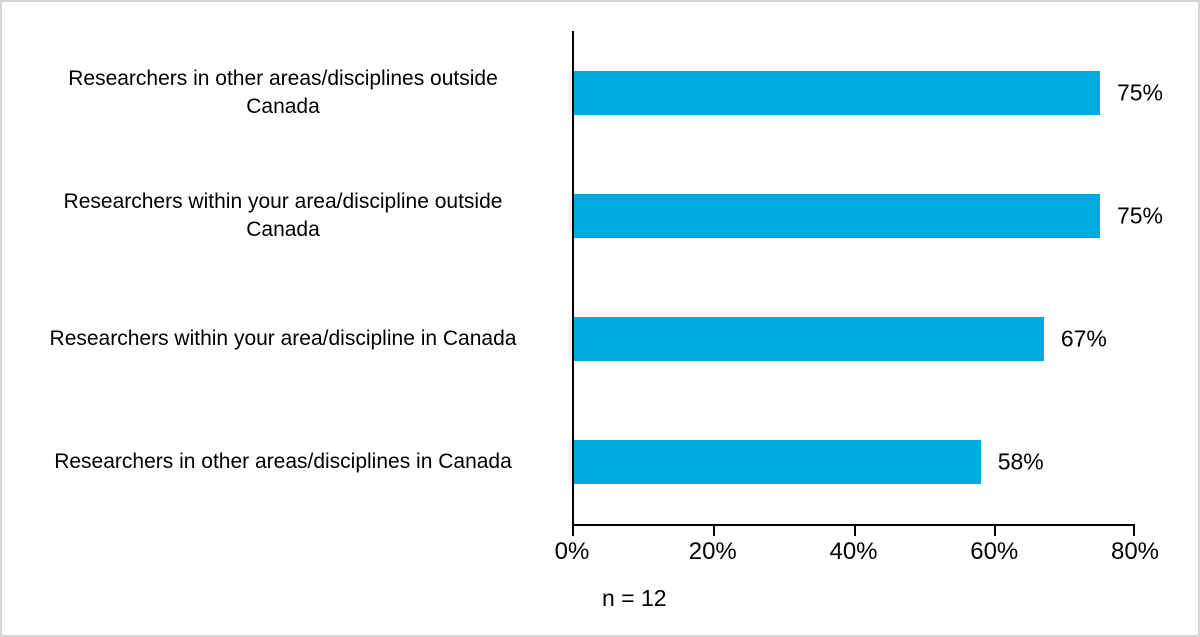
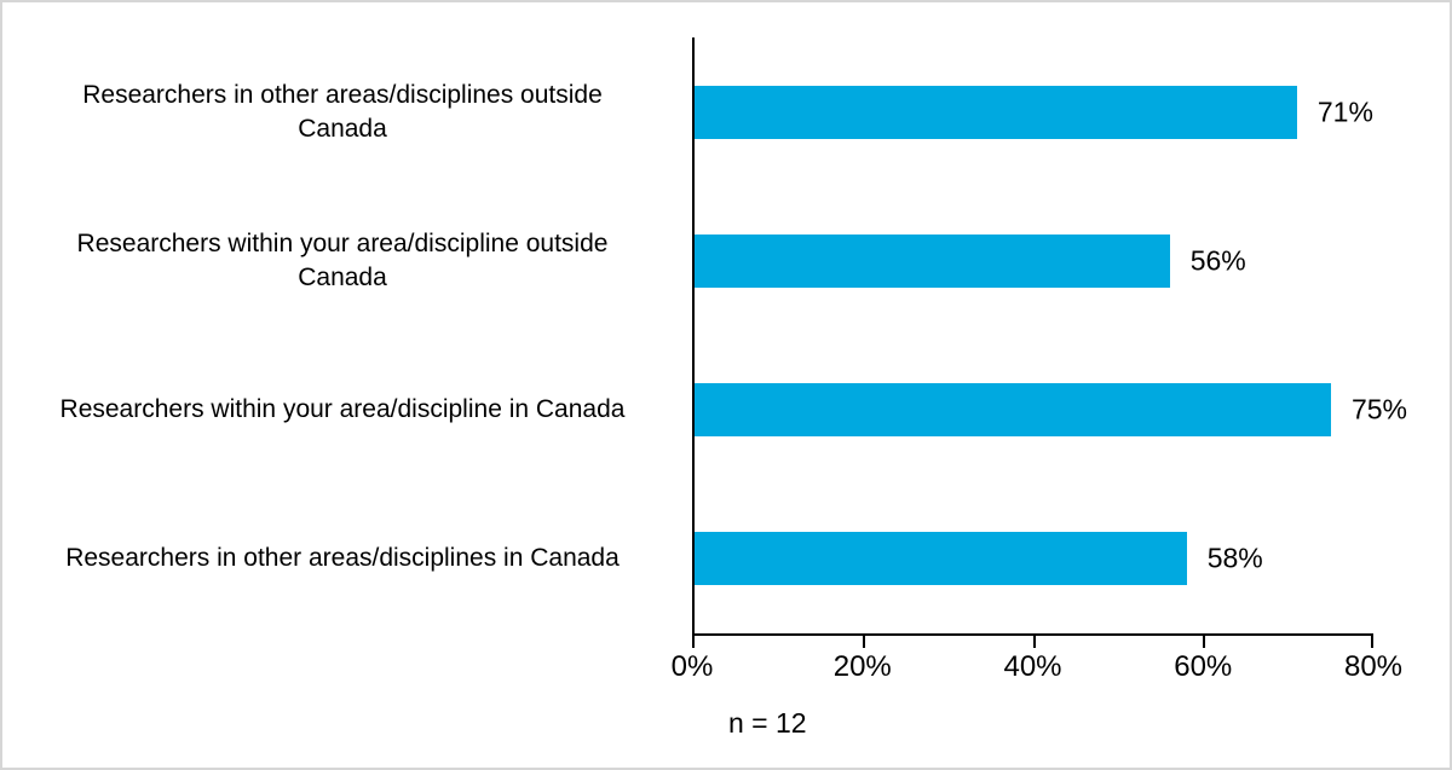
Researchers in other areas/disciplines outside Canada: 75% -> 71%
Researchers within your area/discipline outside Canada: 75% -> 56%
Researchers within your area/discipline in Canada: 67% -> 75%
